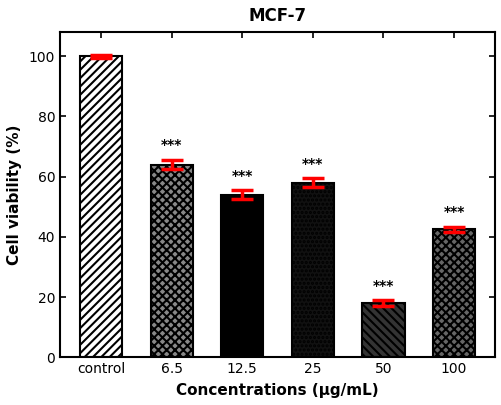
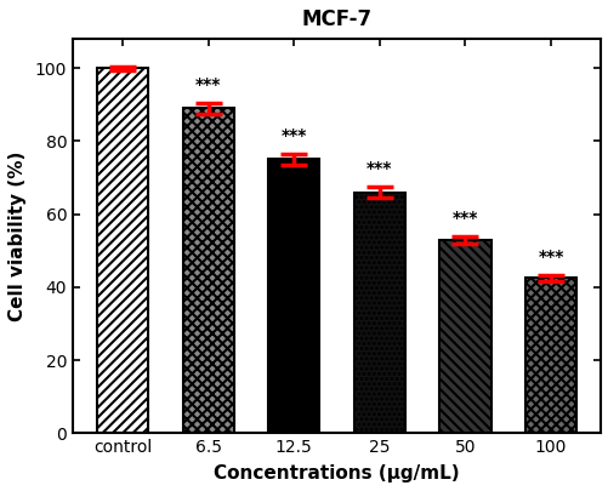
6.5: 64.0 -> 89.0
12.5: 54.0 -> 75.0
25: 58.0 -> 66.0
50: 18.0 -> 53.0
